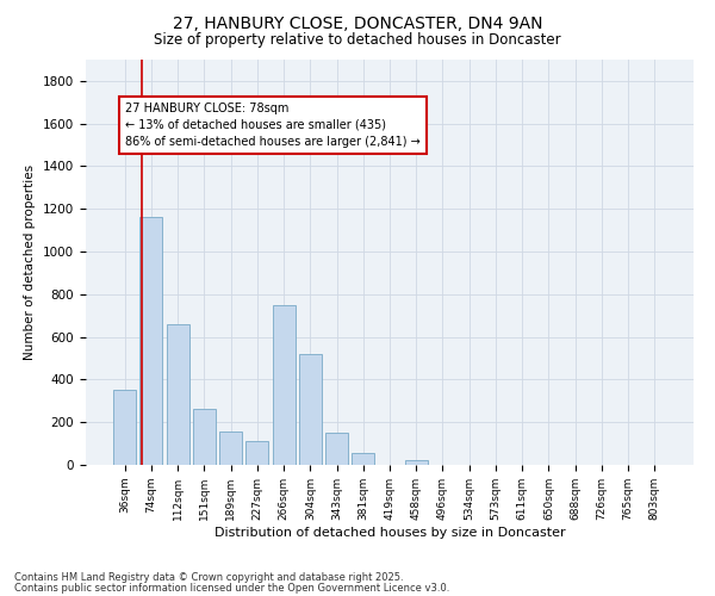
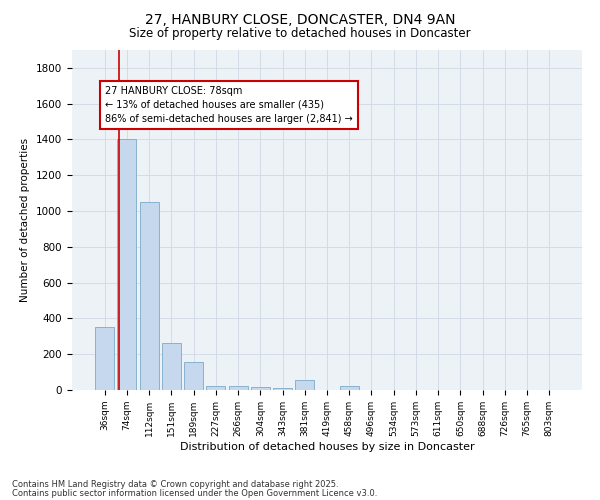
74sqm: 1160 -> 1400
112sqm: 660 -> 1050
227sqm: 110 -> 20
266sqm: 750 -> 20
304sqm: 520 -> 20
343sqm: 150 -> 10
